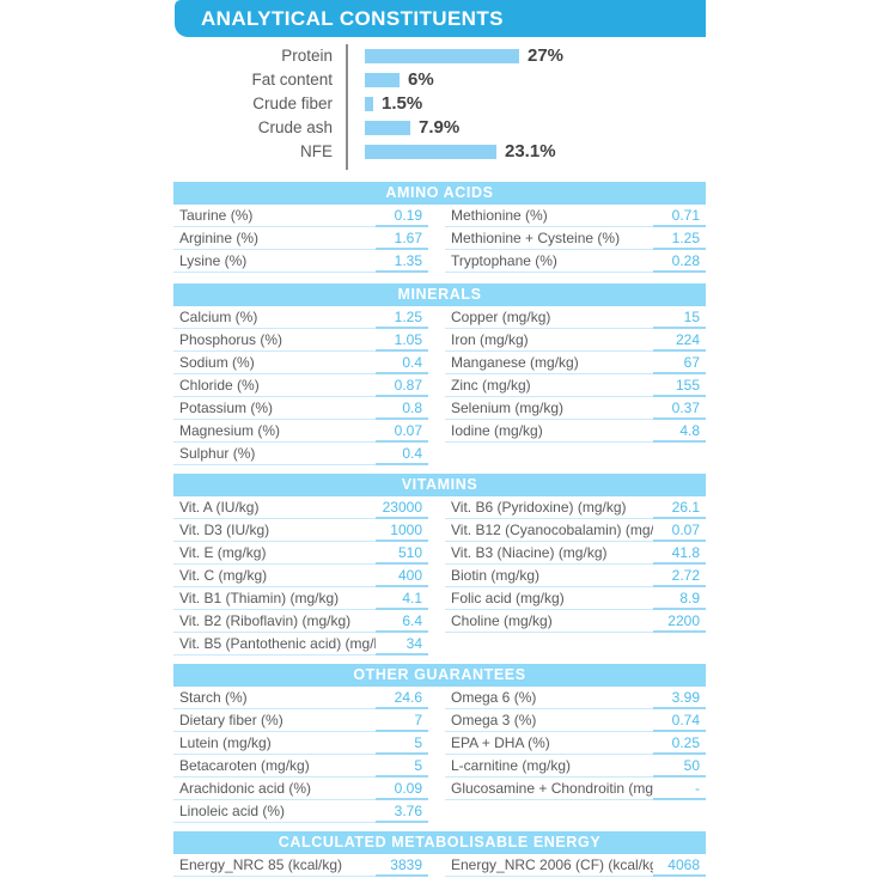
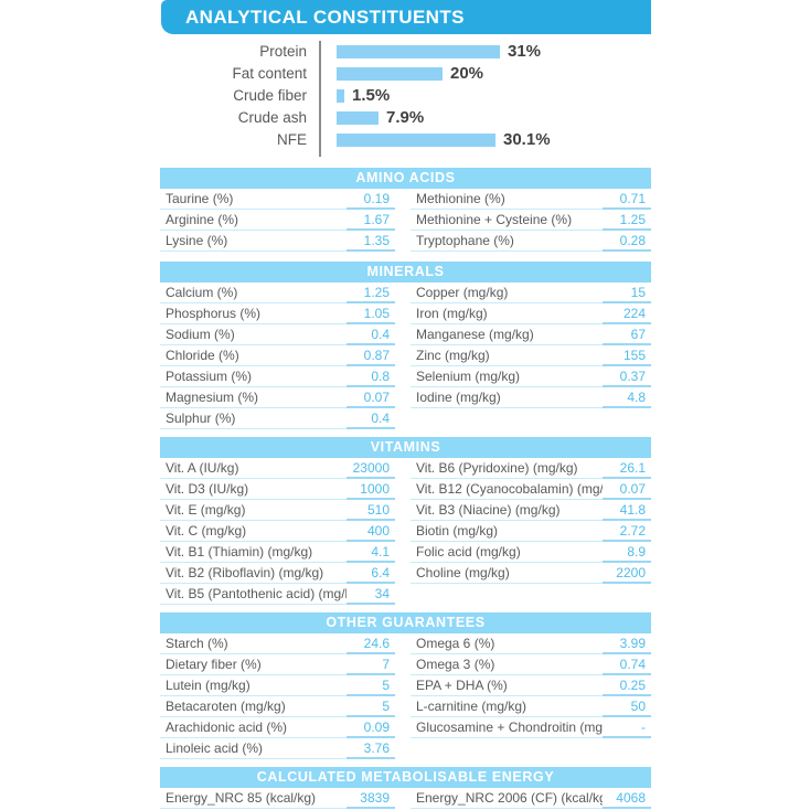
Protein: 27% -> 31%
Fat content: 6% -> 20%
NFE: 23.1% -> 30.1%
